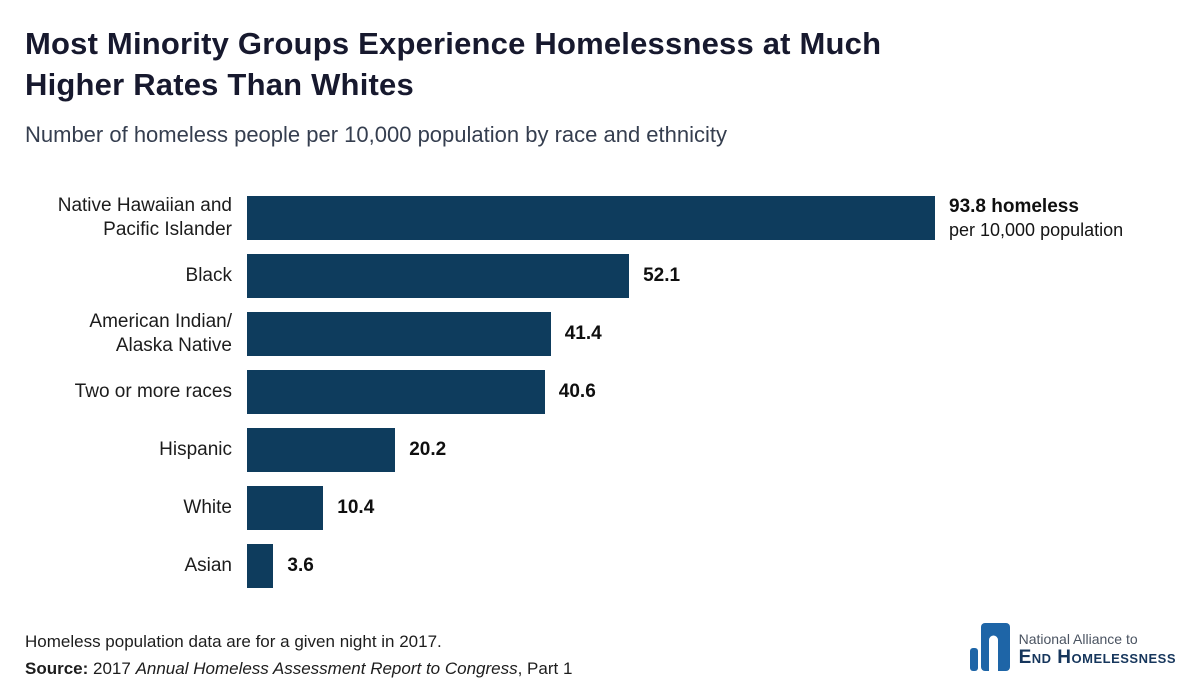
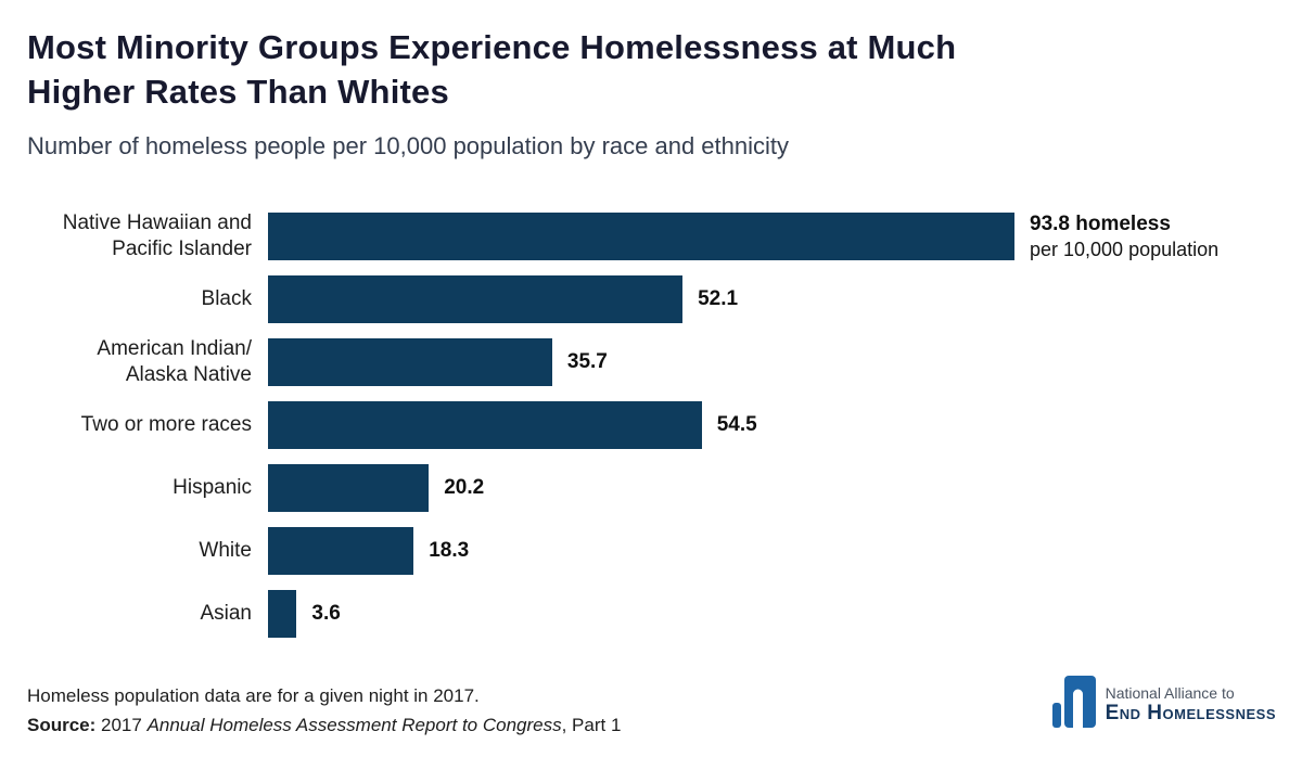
American Indian/ Alaska Native: 41.4 -> 35.7
Two or more races: 40.6 -> 54.5
White: 10.4 -> 18.3
